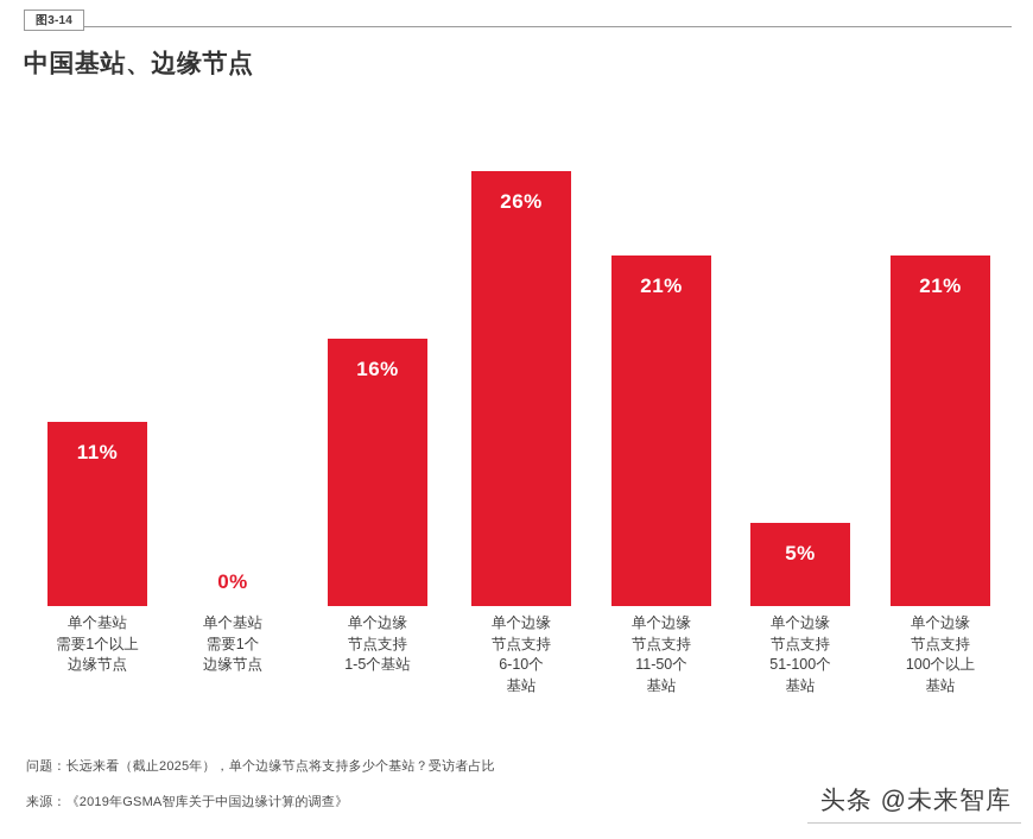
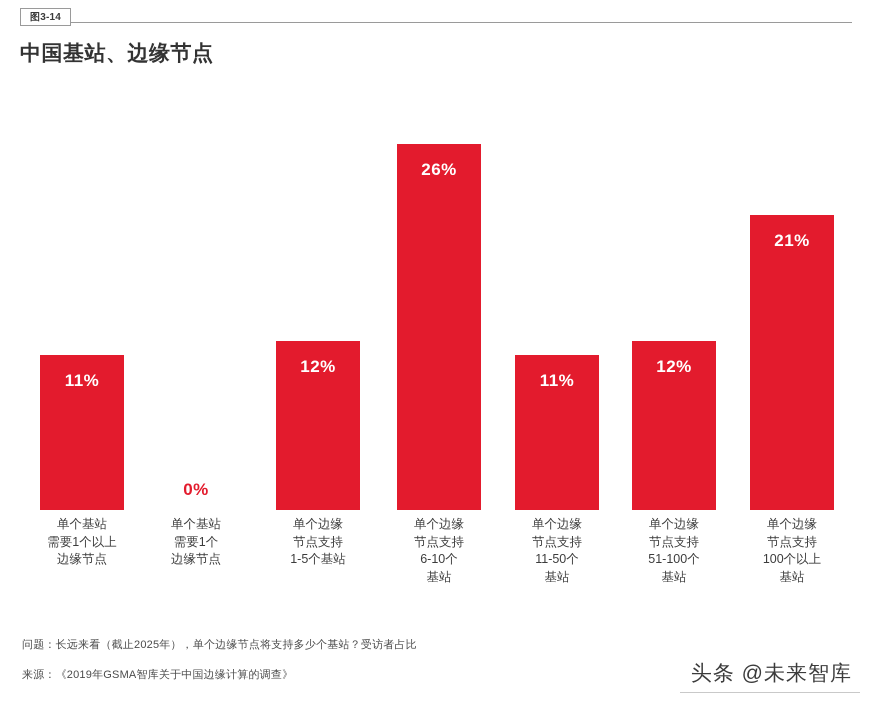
单个边缘 节点支持 1-5个基站: 16% -> 12%
单个边缘 节点支持 11-50个 基站: 21% -> 11%
单个边缘 节点支持 51-100个 基站: 5% -> 12%
